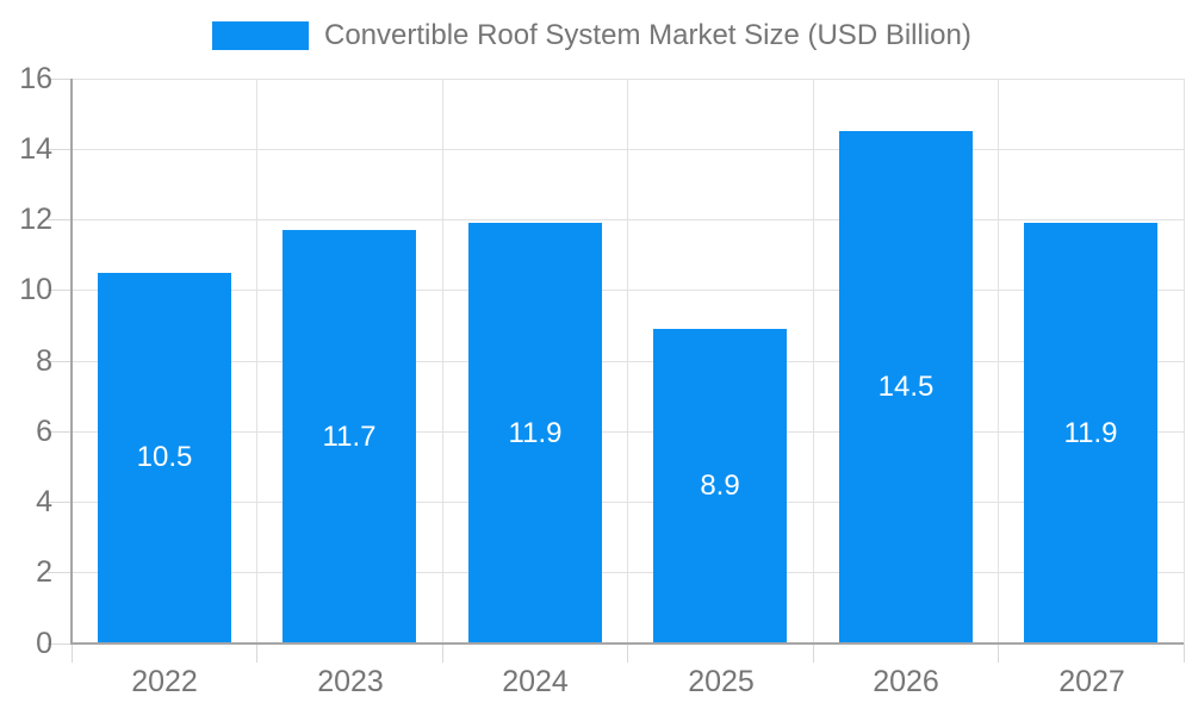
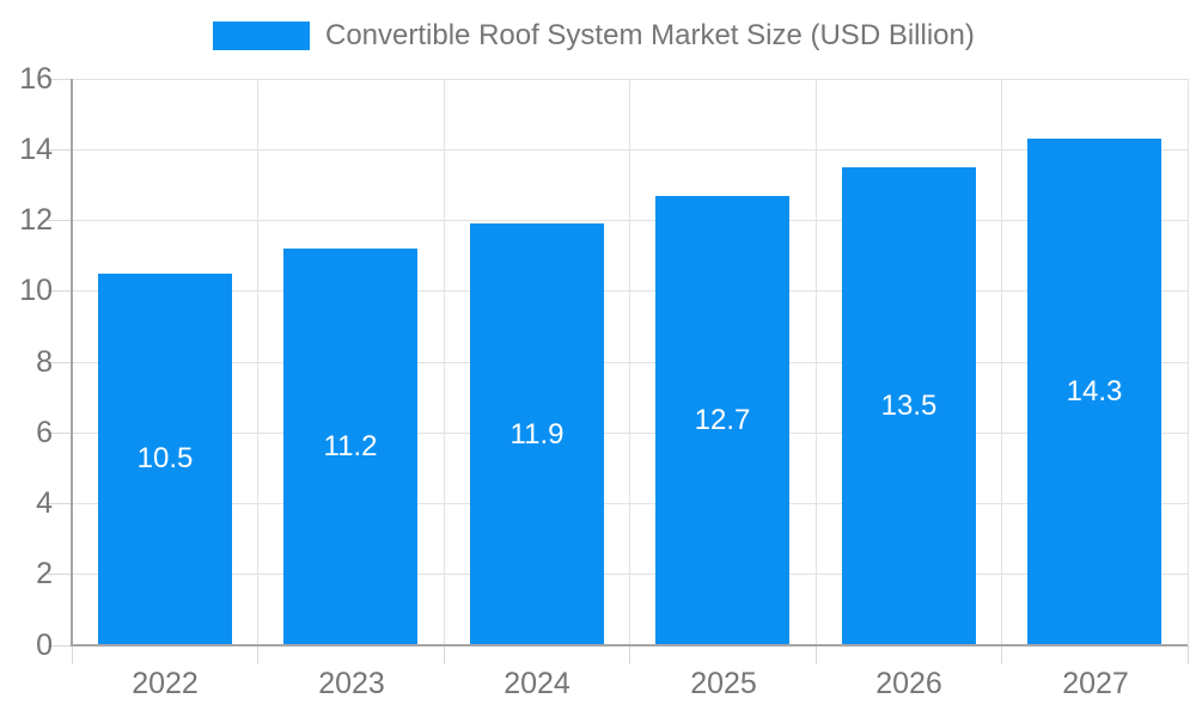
2023: 11.7 -> 11.2
2025: 8.9 -> 12.7
2026: 14.5 -> 13.5
2027: 11.9 -> 14.3
